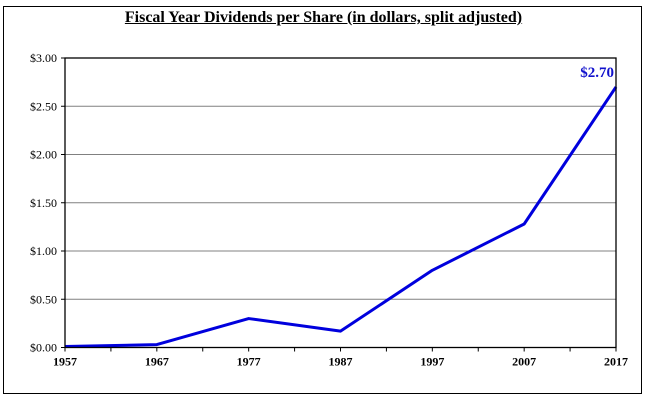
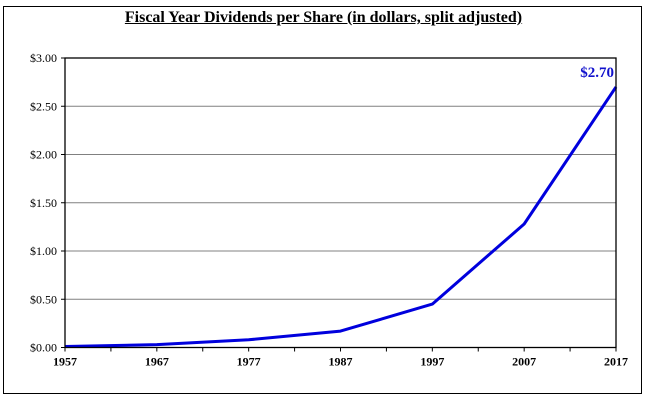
1977: $0.3 -> $0.1
1997: $0.8 -> $0.5
